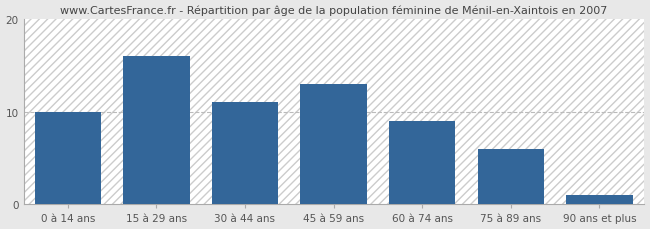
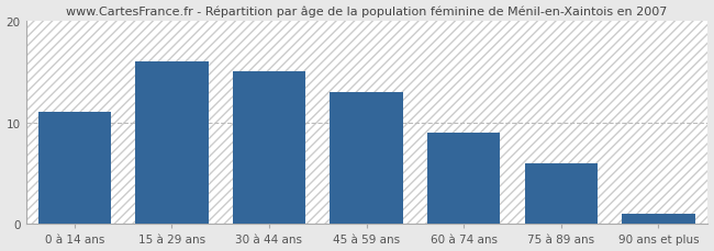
0 à 14 ans: 10 -> 11
30 à 44 ans: 11 -> 15
